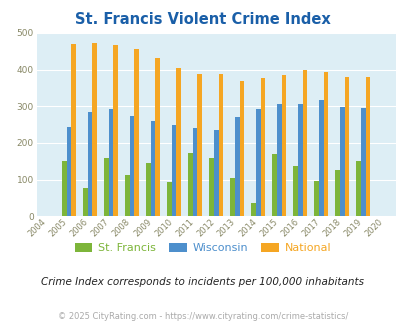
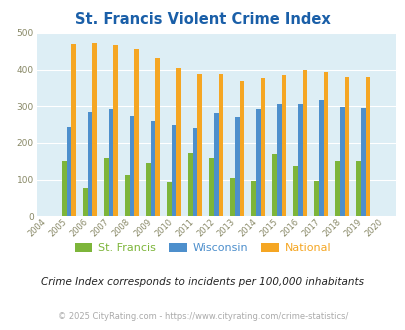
Wisconsin/2012: 235 -> 281
St. Francis/2014: 35 -> 97
St. Francis/2018: 125 -> 150
